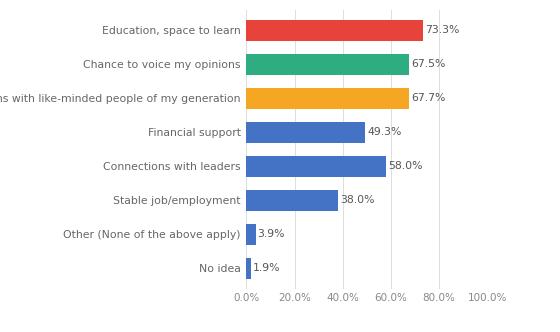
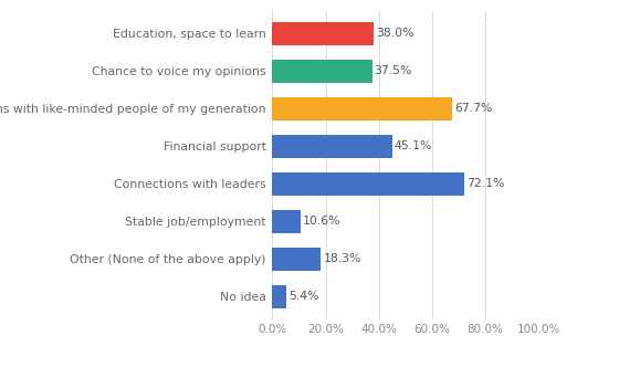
Education, space to learn: 73.3% -> 38.0%
Chance to voice my opinions: 67.5% -> 37.5%
Financial support: 49.3% -> 45.1%
Connections with leaders: 58.0% -> 72.1%
Stable job/employment: 38.0% -> 10.6%
Other (None of the above apply): 3.9% -> 18.3%
No idea: 1.9% -> 5.4%
